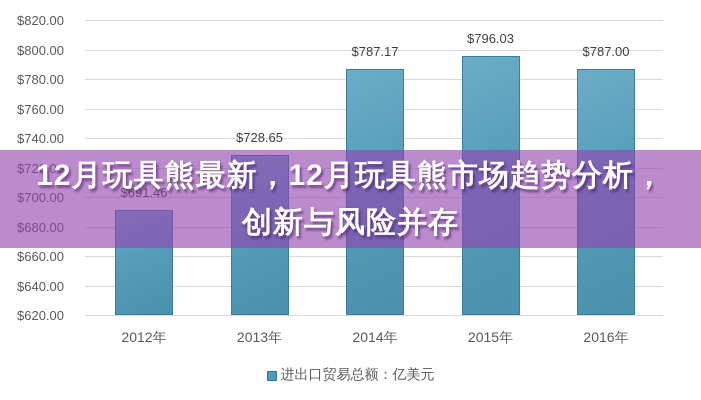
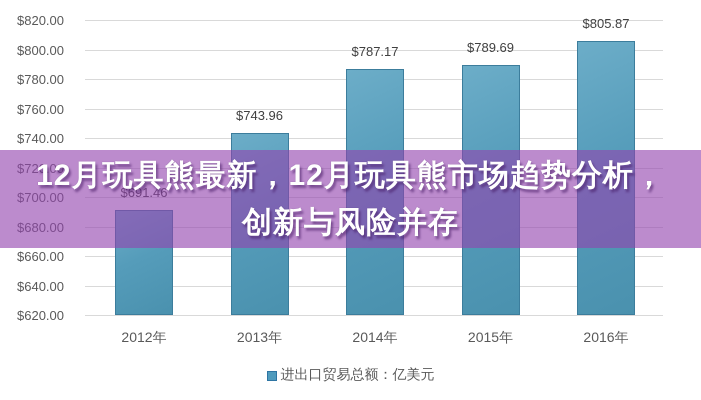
2013年: $728.65 -> $743.96
2015年: $796.03 -> $789.69
2016年: $787.00 -> $805.87
